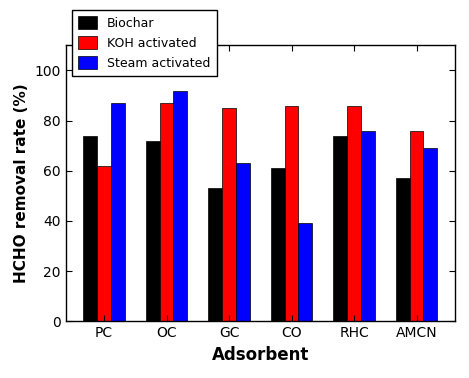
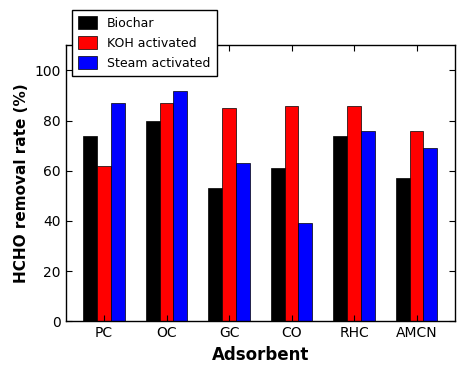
Biochar/OC: 72 -> 80
